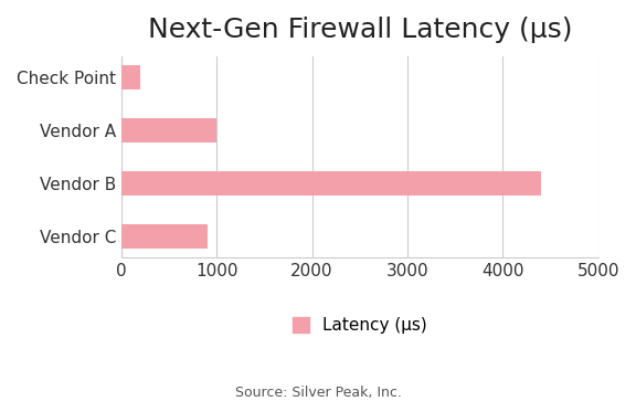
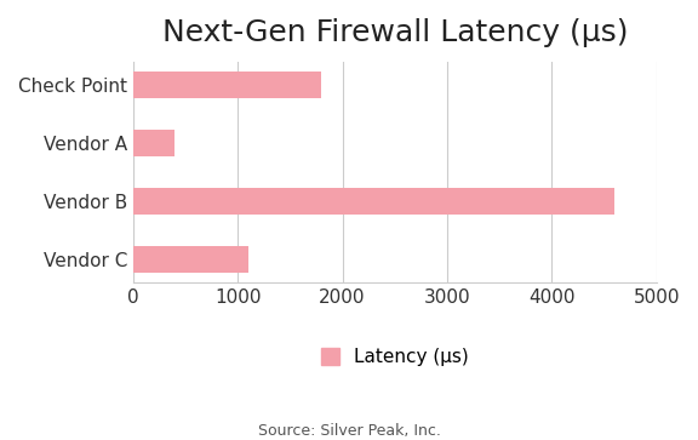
Check Point: 200 -> 1800
Vendor A: 1000 -> 400
Vendor B: 4400 -> 4600
Vendor C: 900 -> 1100
